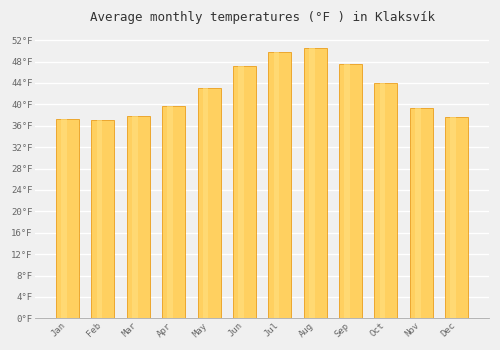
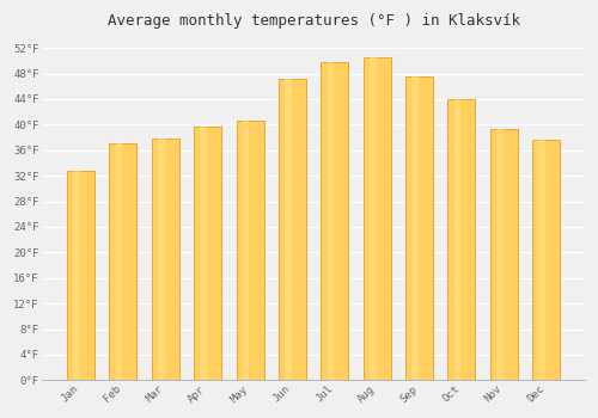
Jan: 37.2°F -> 32.8°F
May: 43.0°F -> 40.6°F
